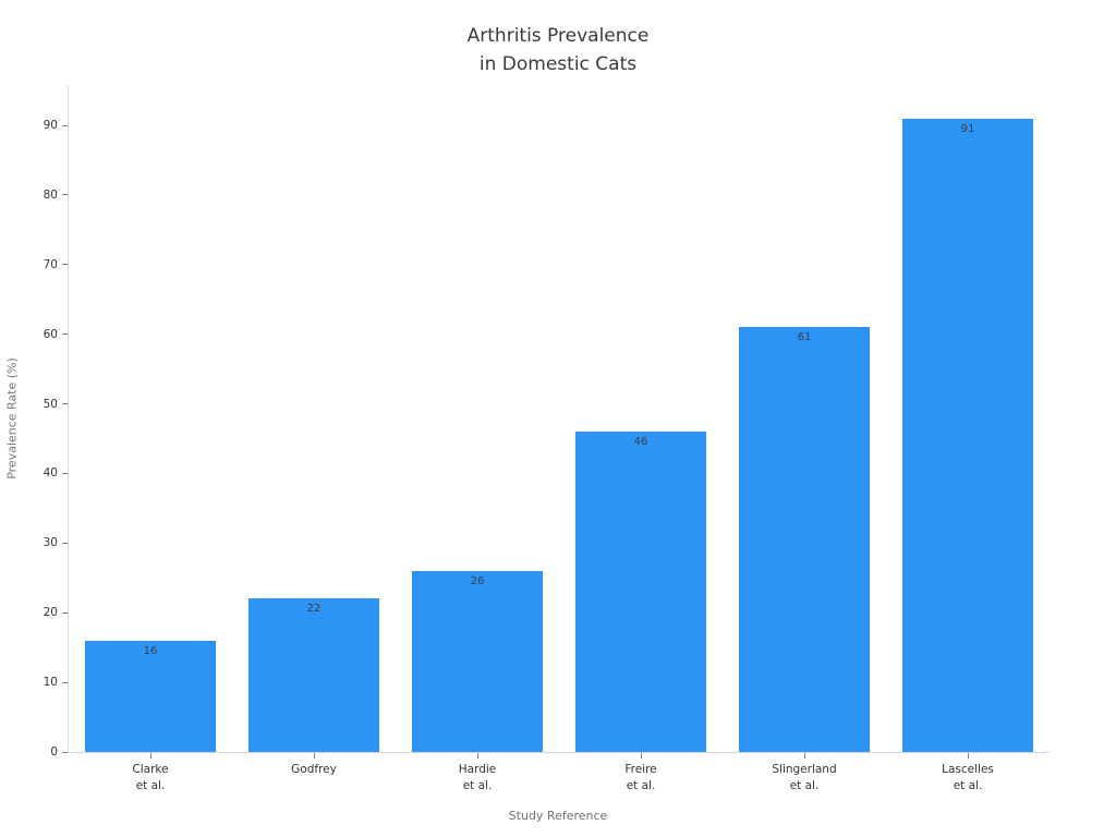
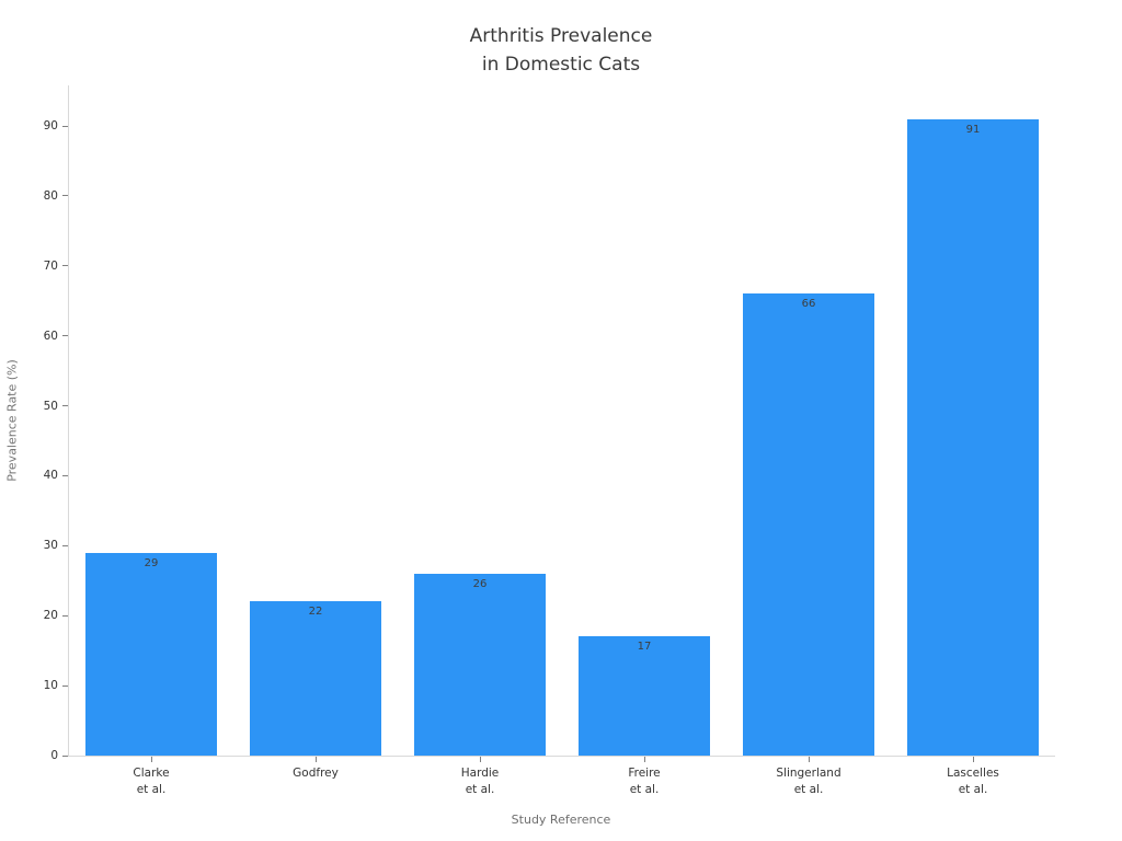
Clarke et al.: 16 -> 29
Freire et al.: 46 -> 17
Slingerland et al.: 61 -> 66
